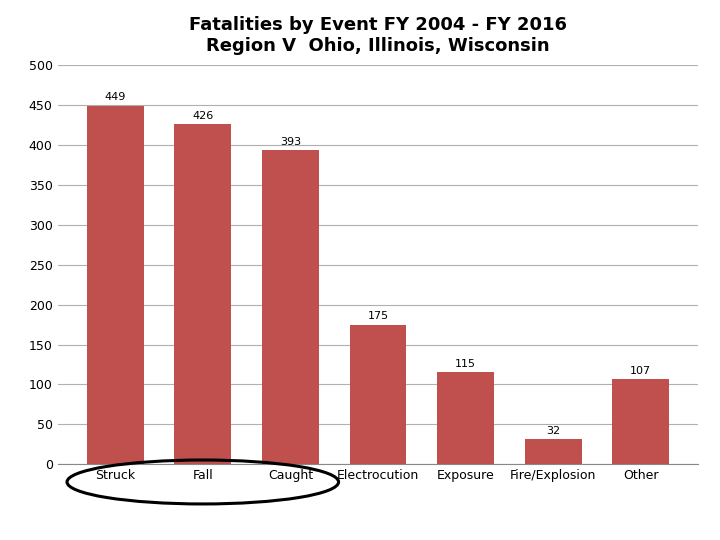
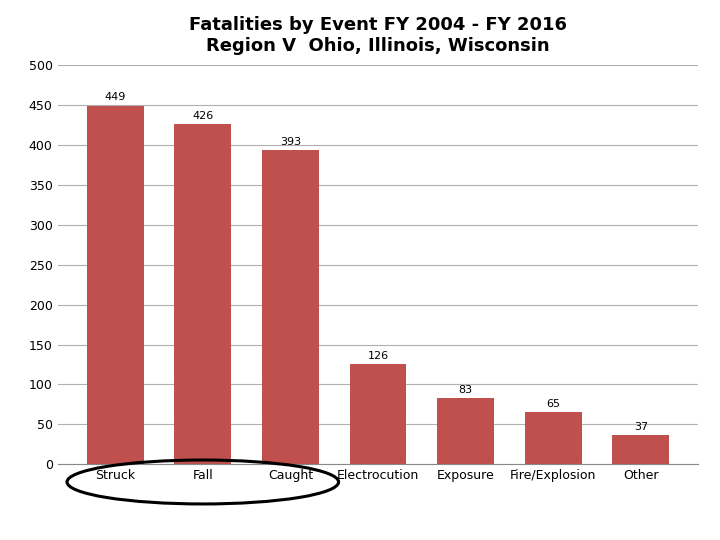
Electrocution: 175 -> 126
Exposure: 115 -> 83
Fire/Explosion: 32 -> 65
Other: 107 -> 37
